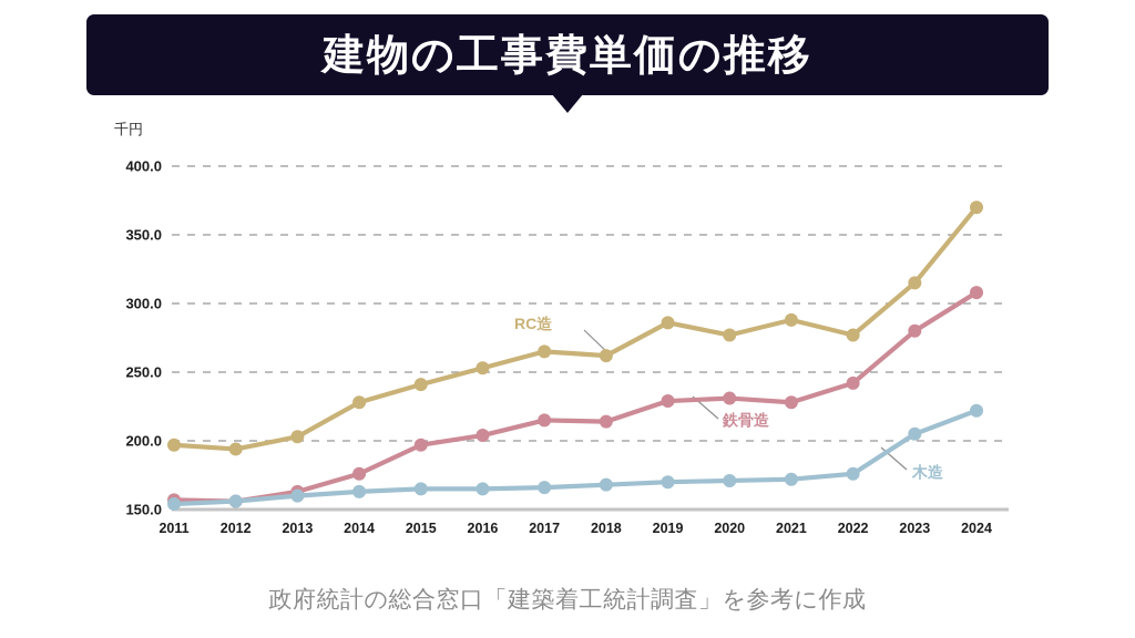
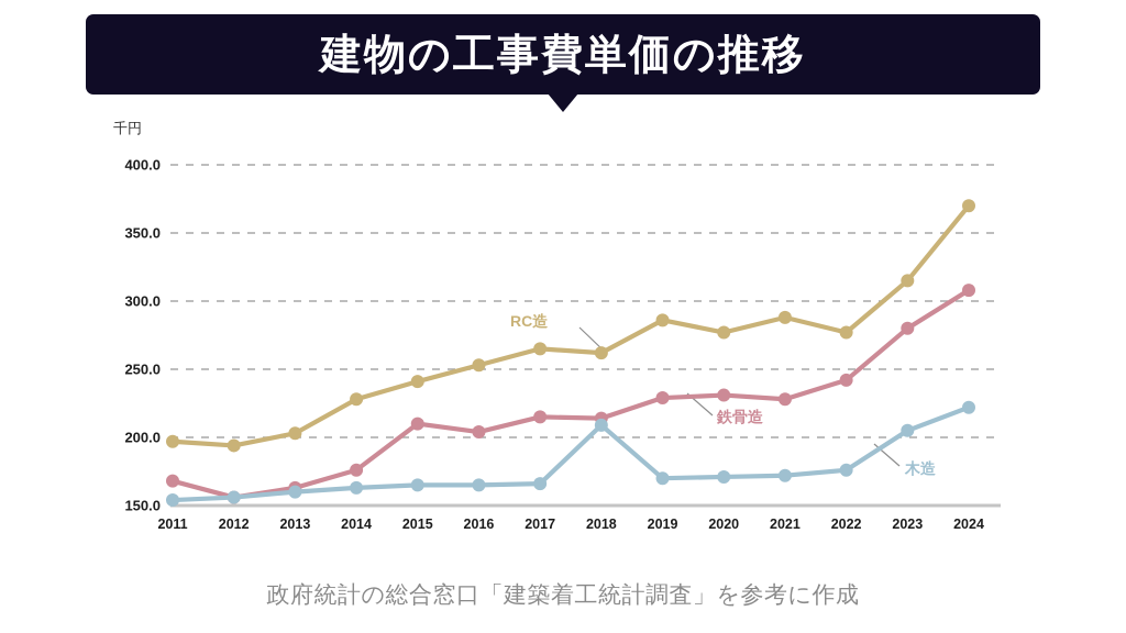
鉄骨造/2011: 157 -> 168
鉄骨造/2015: 197 -> 210
木造/2018: 168 -> 209
